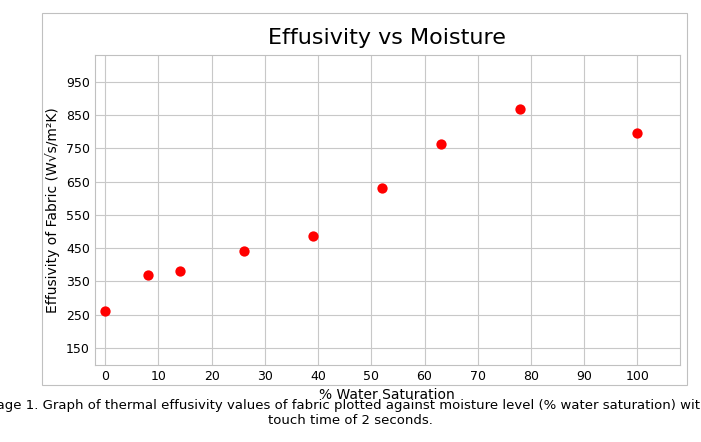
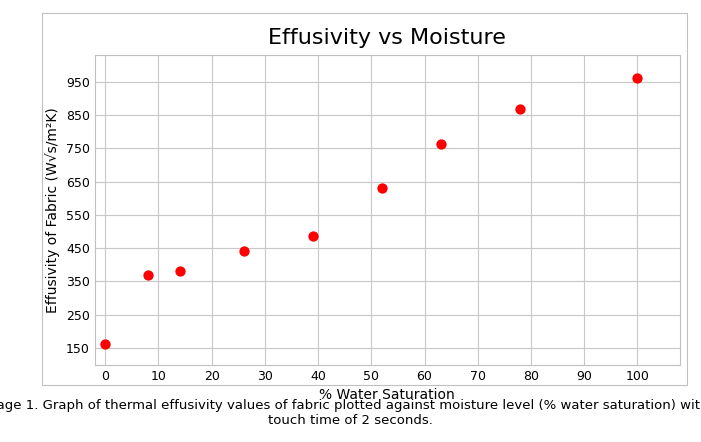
0: 260 -> 163
100: 795 -> 963
